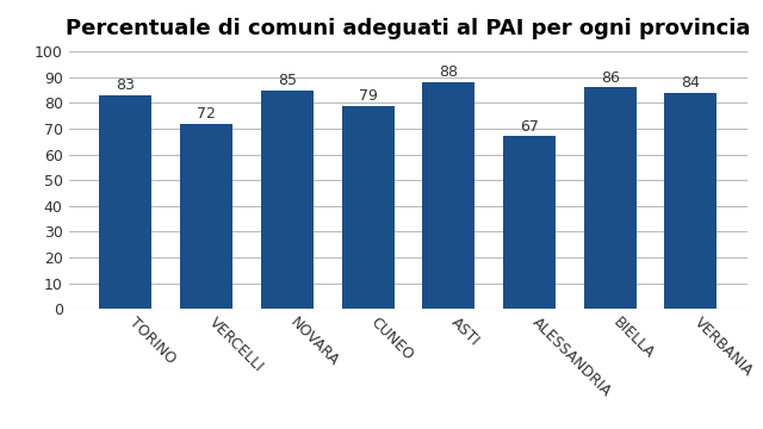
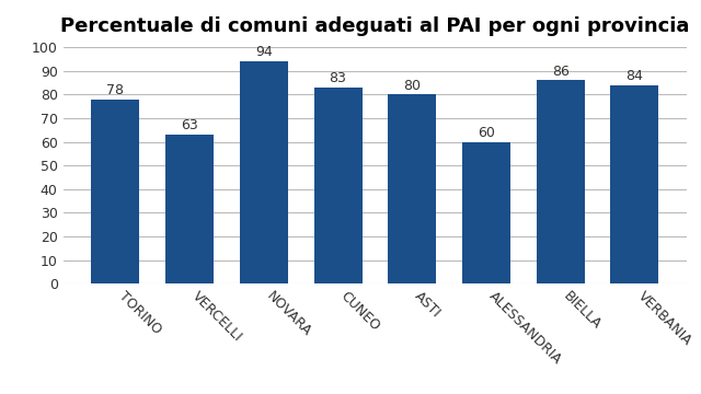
TORINO: 83 -> 78
VERCELLI: 72 -> 63
NOVARA: 85 -> 94
CUNEO: 79 -> 83
ASTI: 88 -> 80
ALESSANDRIA: 67 -> 60
